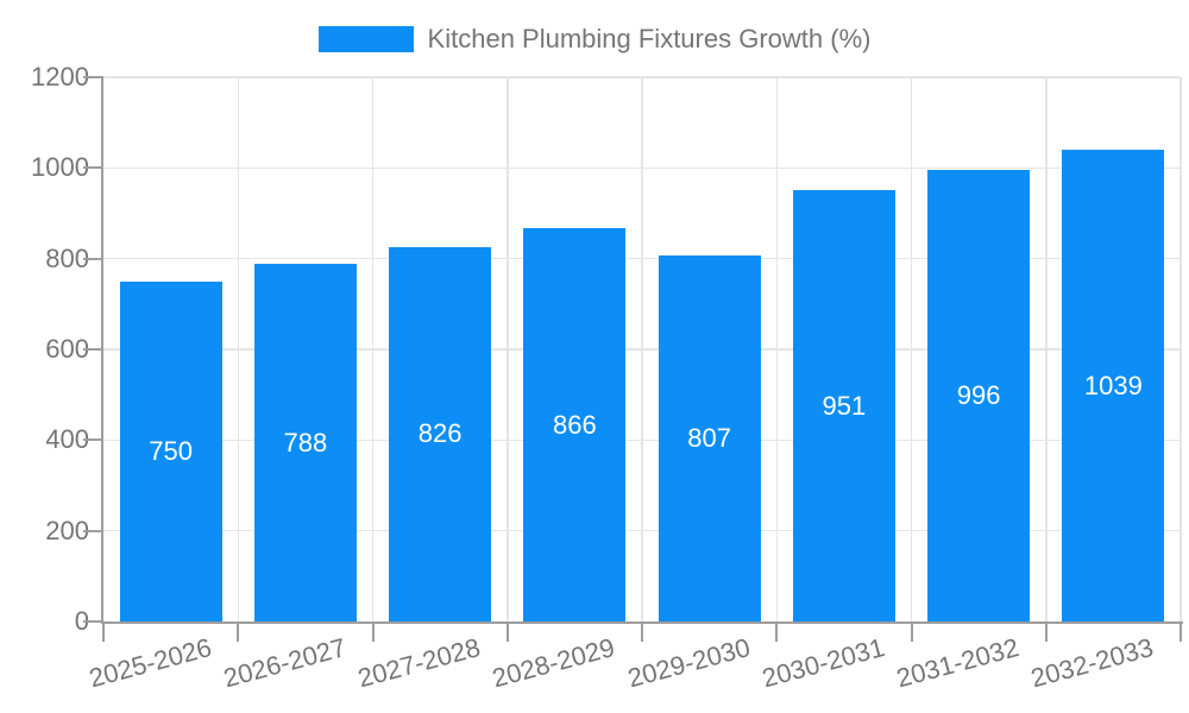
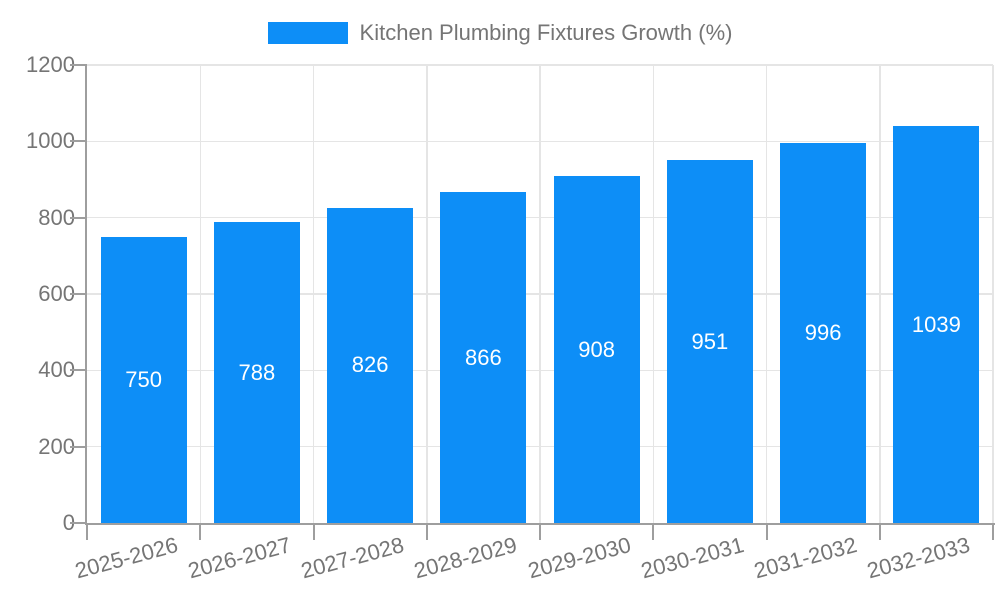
2029-2030: 807 -> 908
